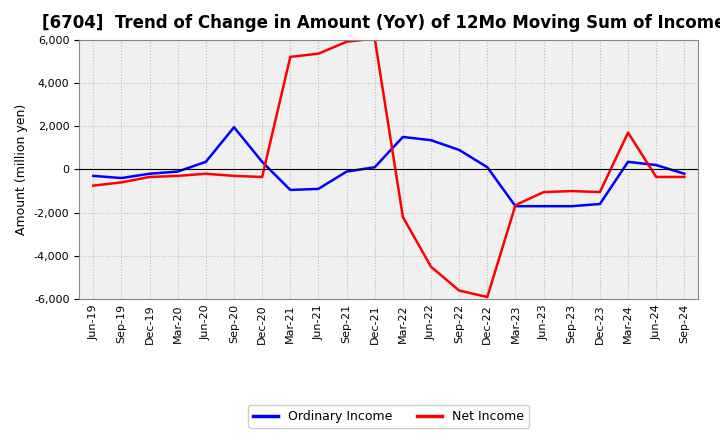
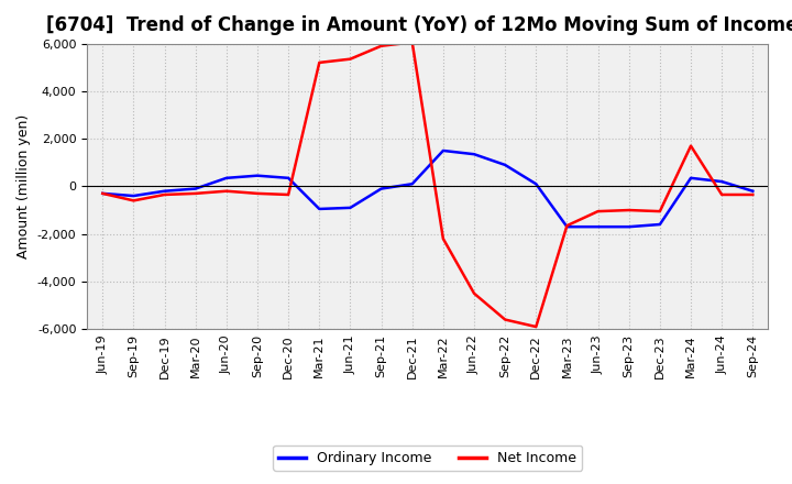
Net Income/Jun-19: -750 -> -300
Ordinary Income/Sep-20: 1,950 -> 450
